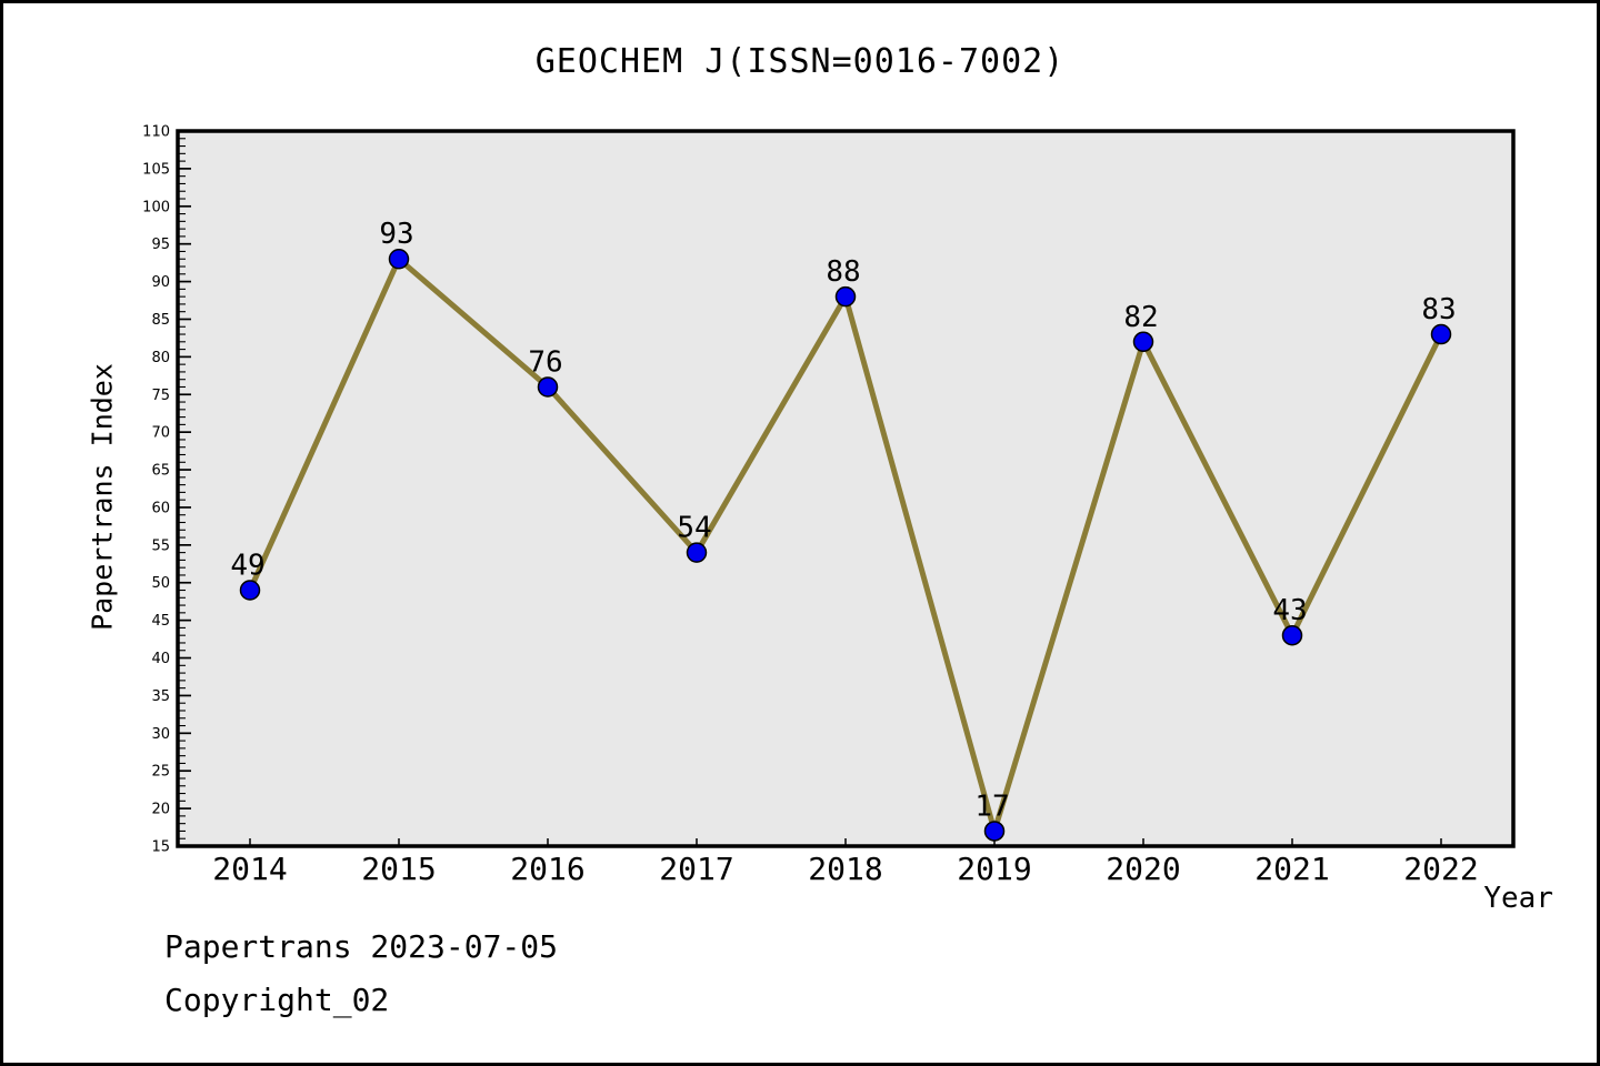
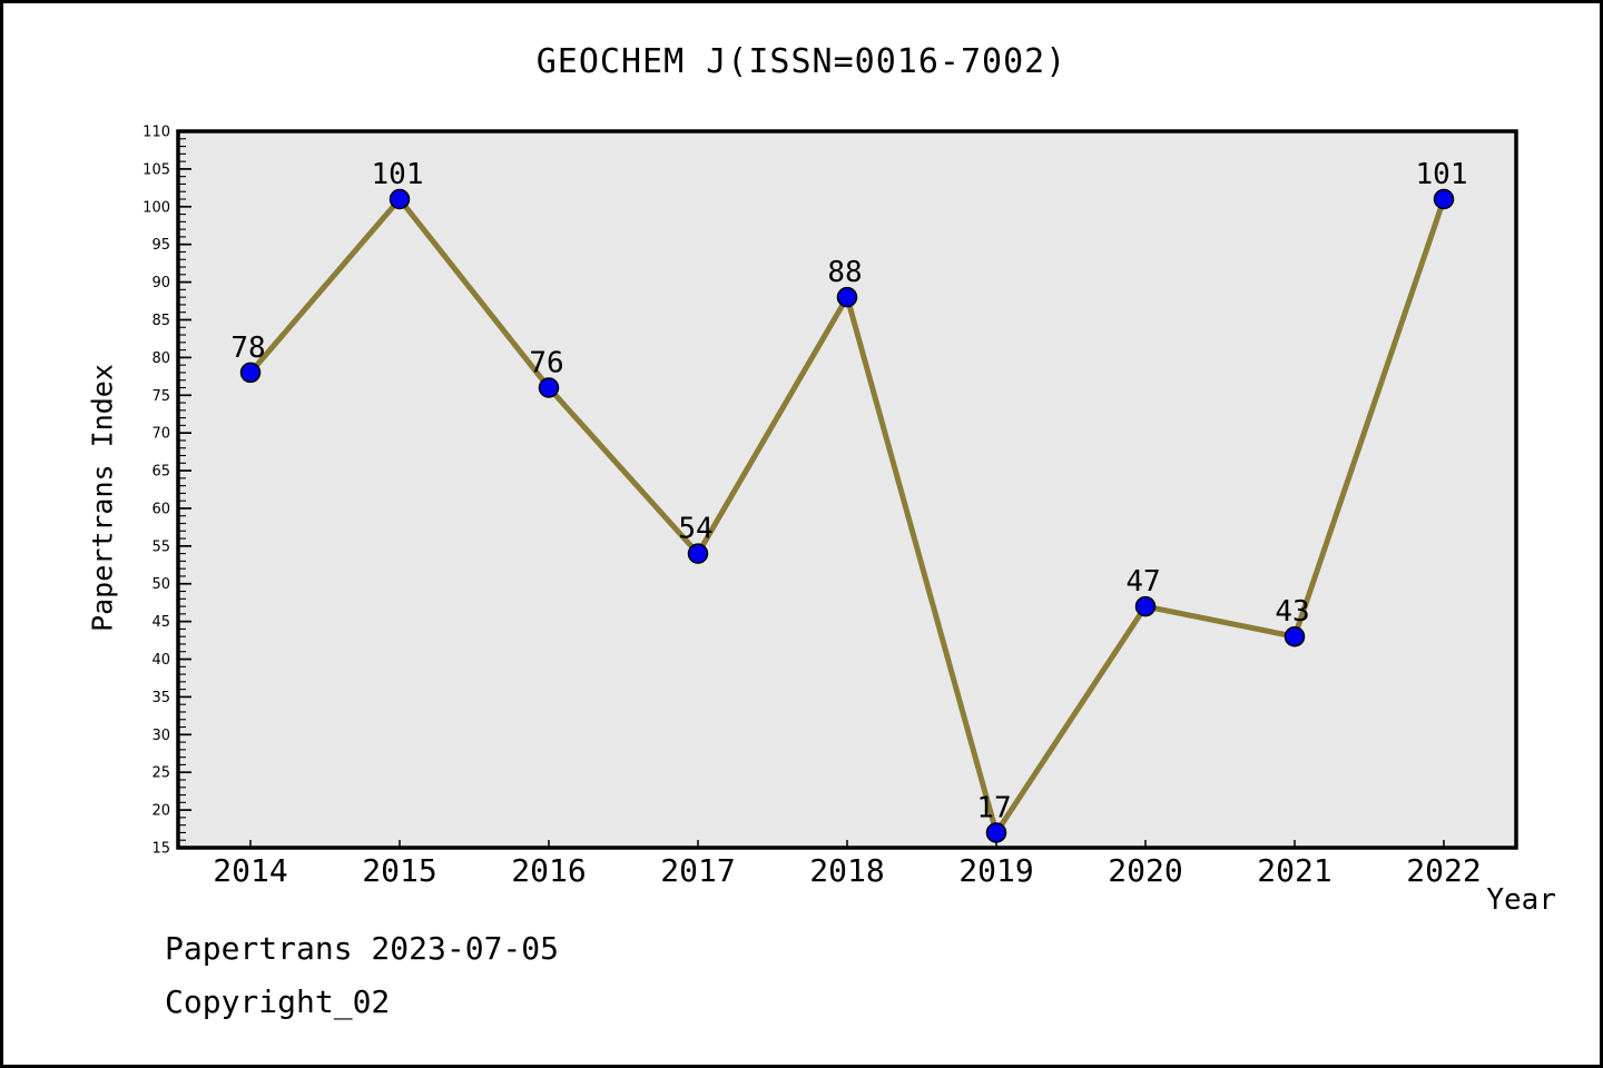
2014: 49 -> 78
2015: 93 -> 101
2020: 82 -> 47
2022: 83 -> 101
